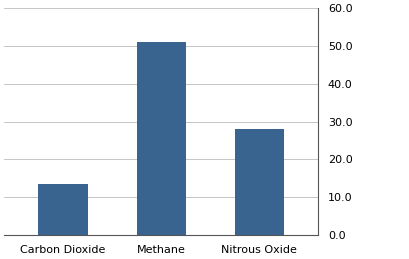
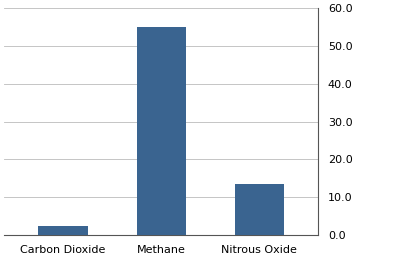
Carbon Dioxide: 13.5 -> 2.5
Methane: 51.0 -> 55.0
Nitrous Oxide: 28.0 -> 13.5
